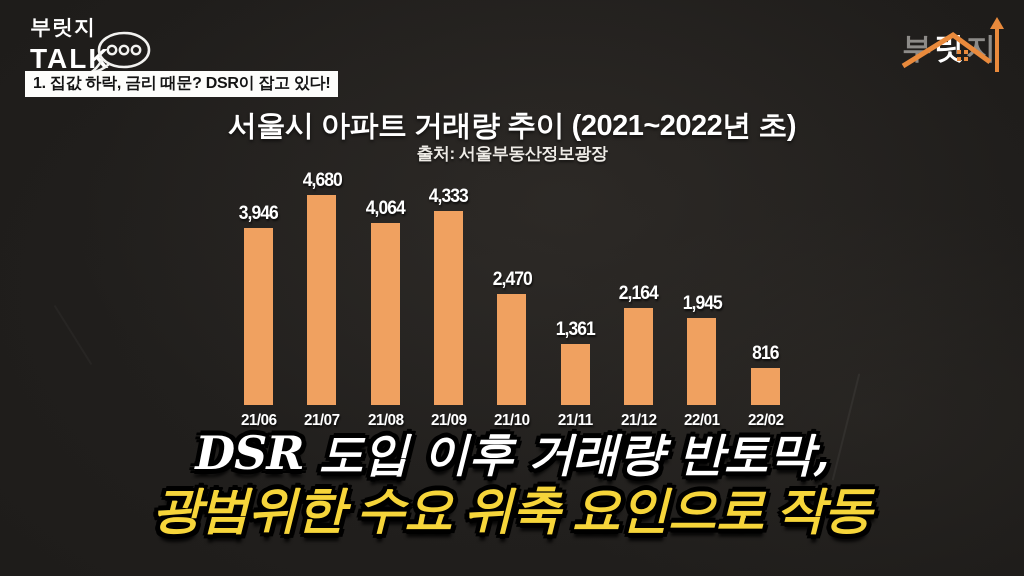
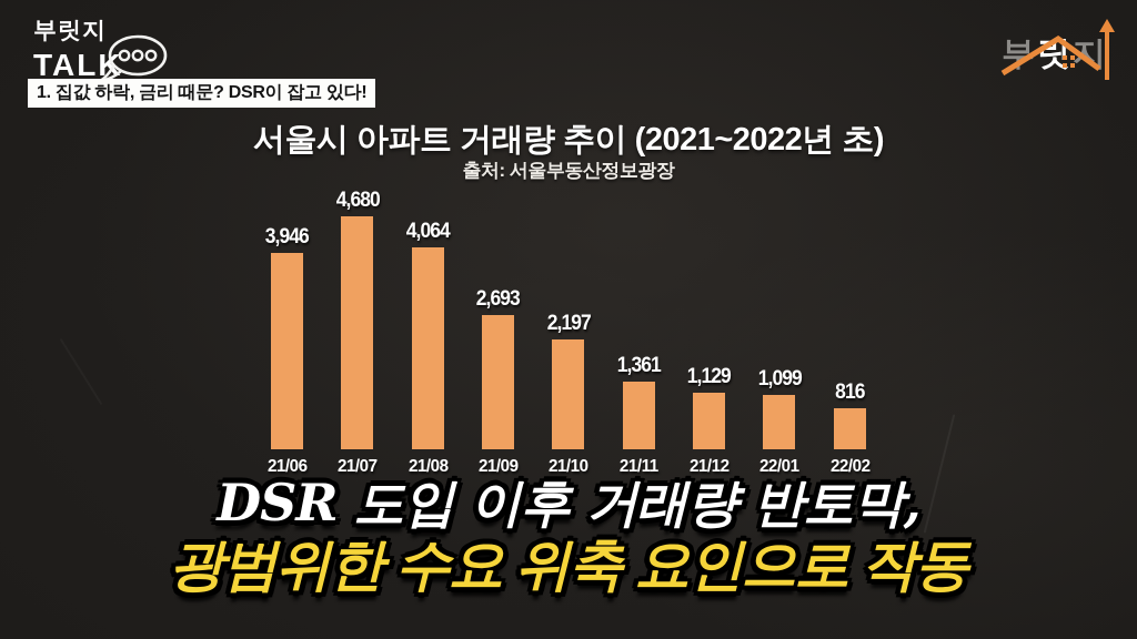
21/09: 4,333 -> 2,693
21/10: 2,470 -> 2,197
21/12: 2,164 -> 1,129
22/01: 1,945 -> 1,099
